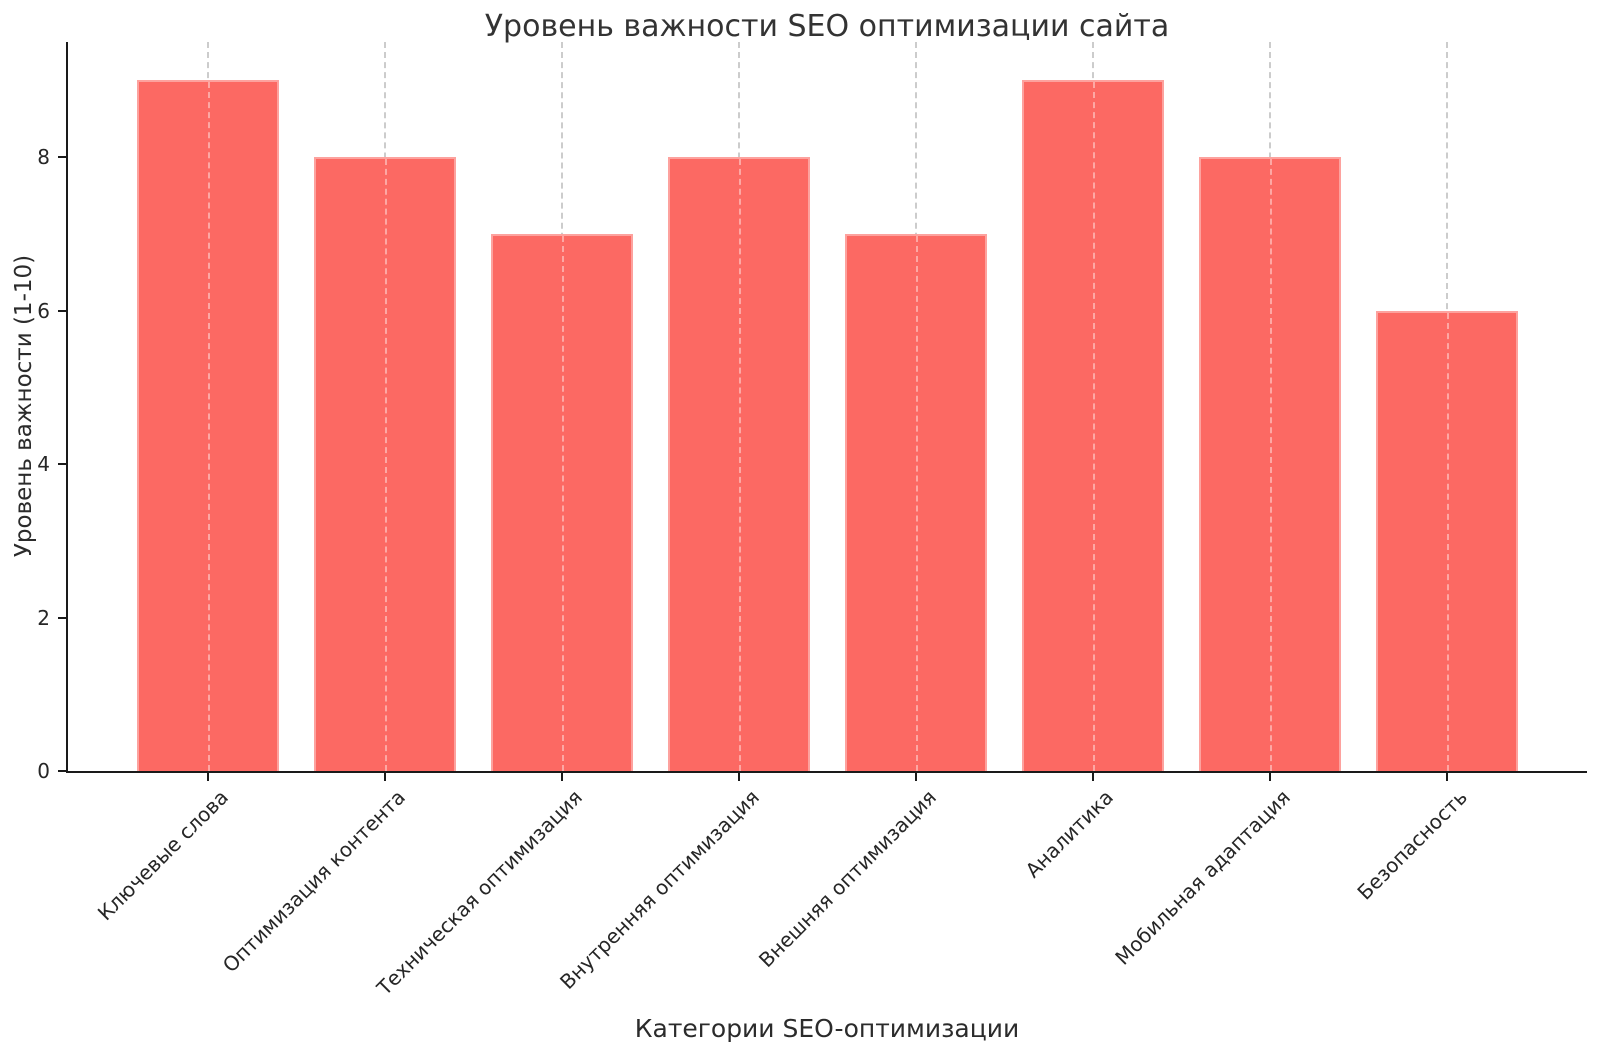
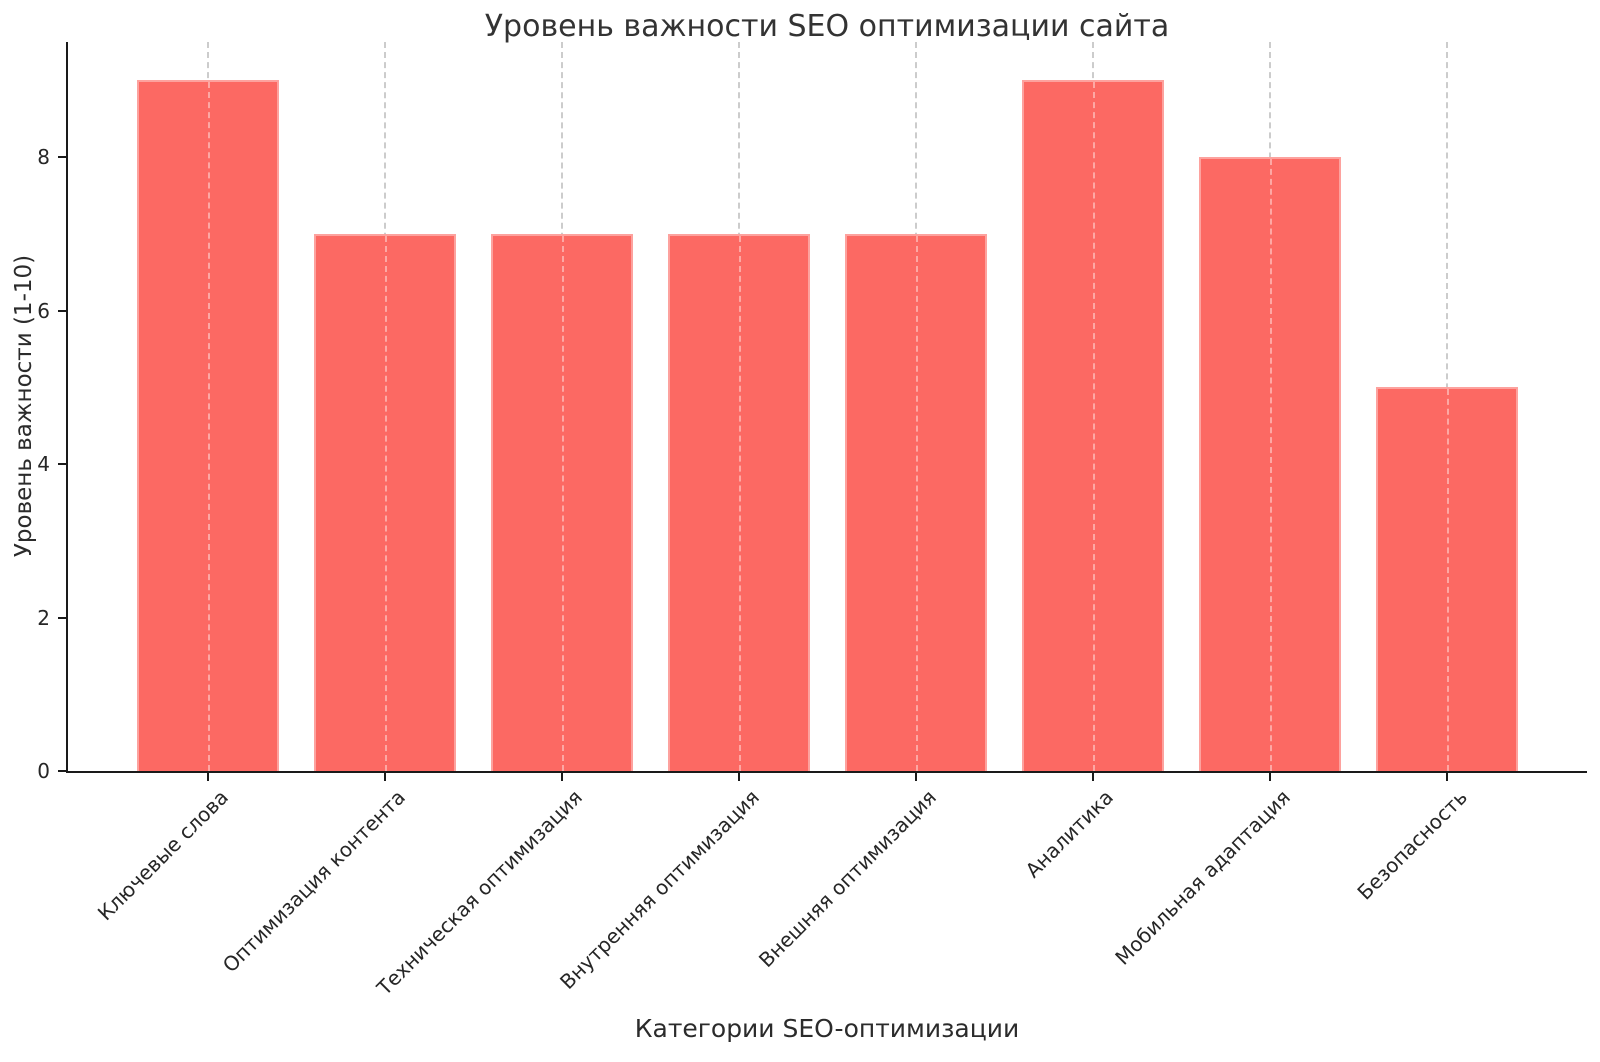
Оптимизация контента: 8 -> 7
Внутренняя оптимизация: 8 -> 7
Безопасность: 6 -> 5
